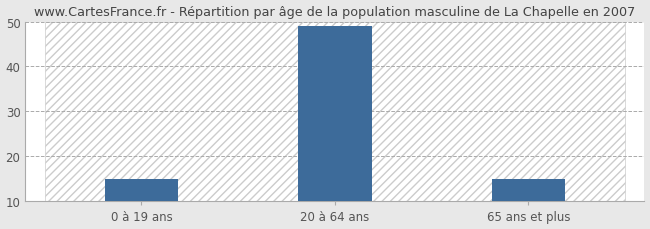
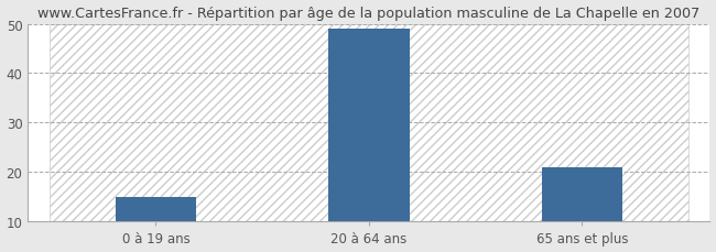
65 ans et plus: 15 -> 21
